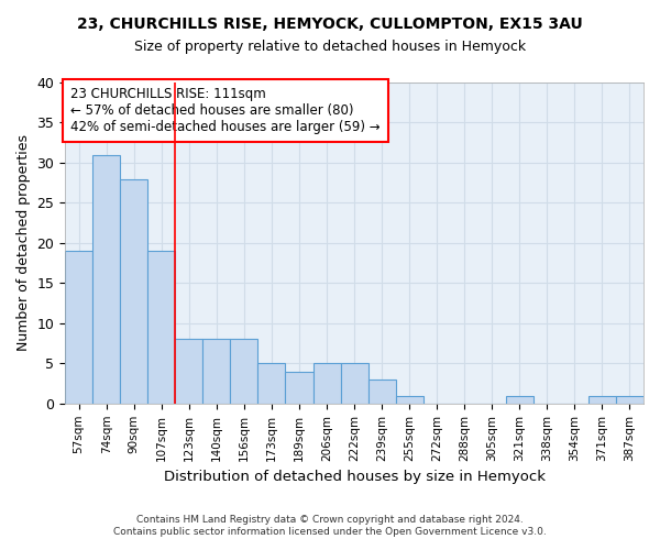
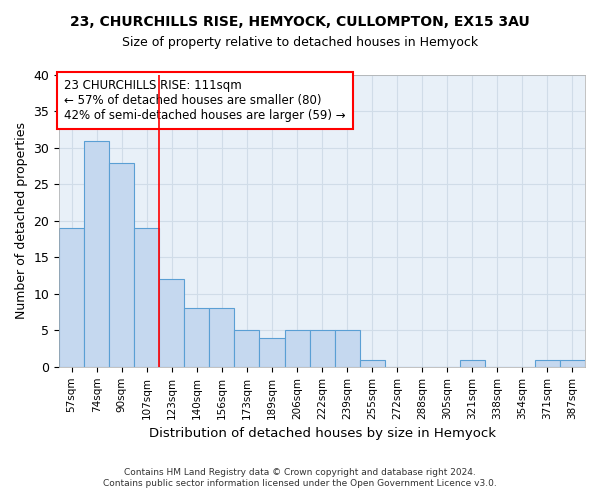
123sqm: 8 -> 12
239sqm: 3 -> 5
